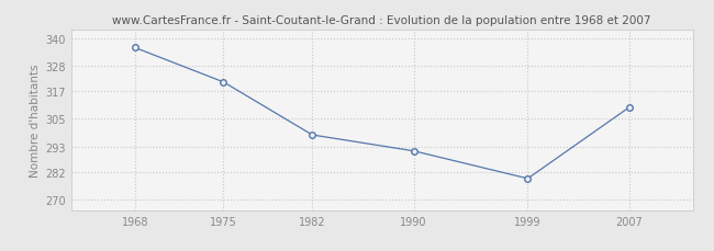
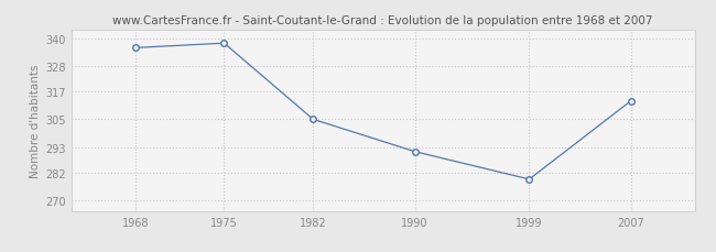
1975: 321 -> 338
1982: 298 -> 305
2007: 310 -> 313
